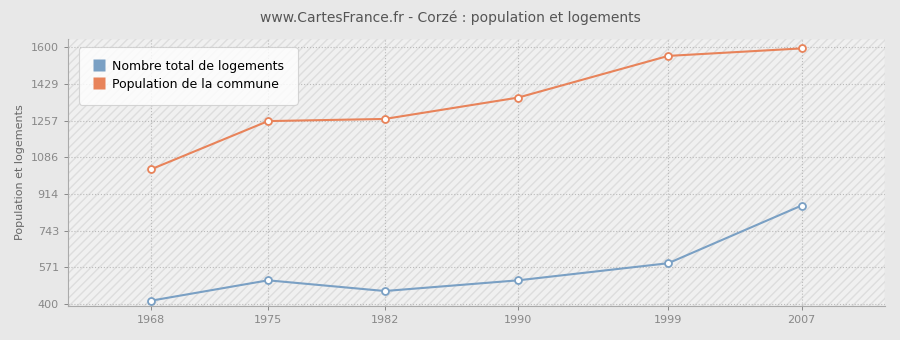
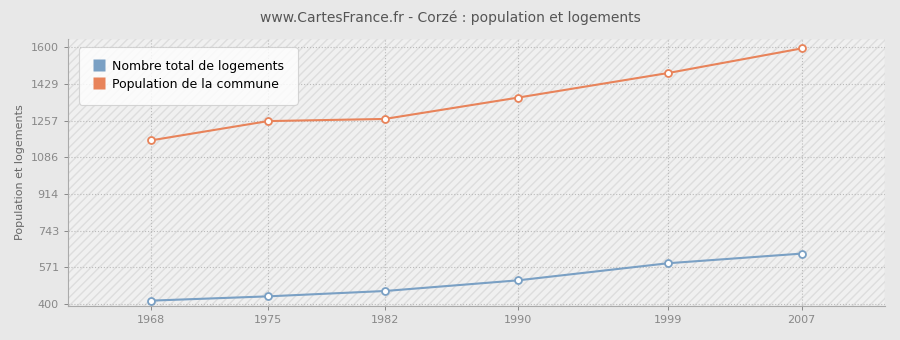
Population de la commune/1968: 1030 -> 1165
Nombre total de logements/1975: 510 -> 435
Population de la commune/1999: 1560 -> 1480
Nombre total de logements/2007: 860 -> 635
